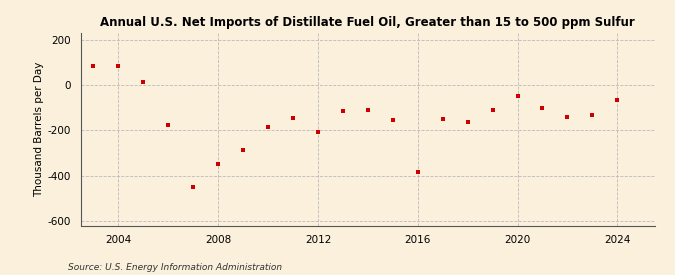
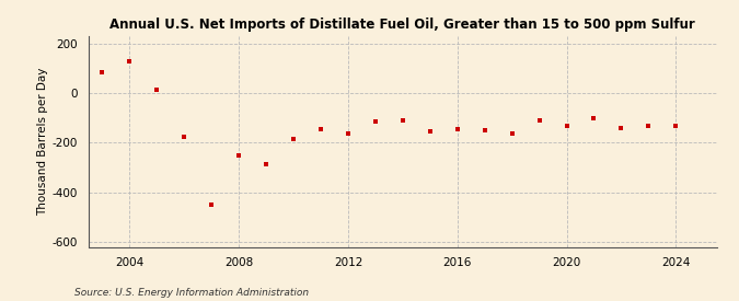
2004: 85 -> 130
2008: -350 -> -250
2012: -205 -> -165
2016: -385 -> -145
2020: -50 -> -130
2024: -65 -> -130
